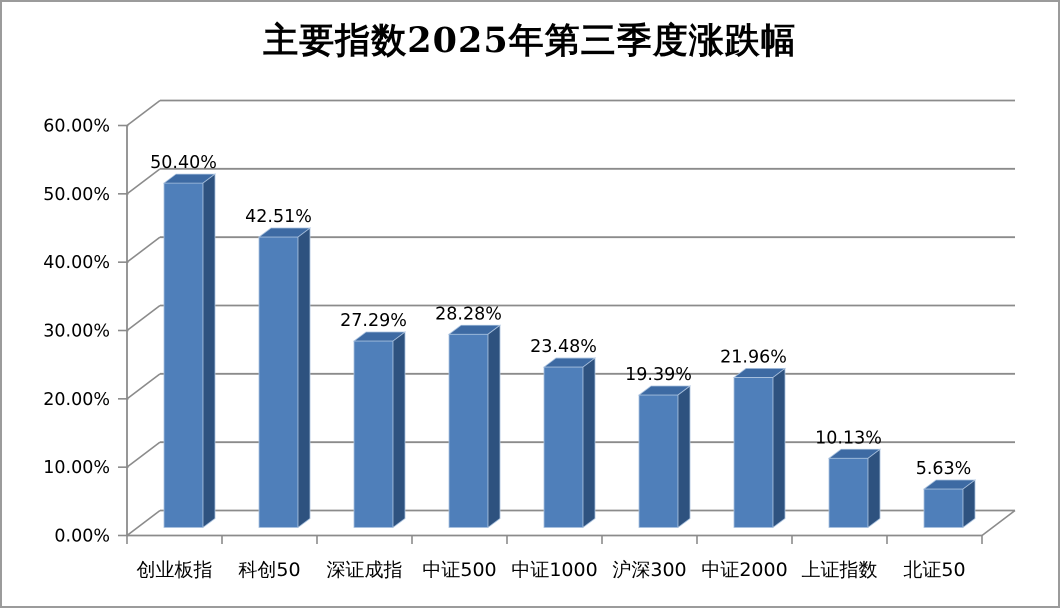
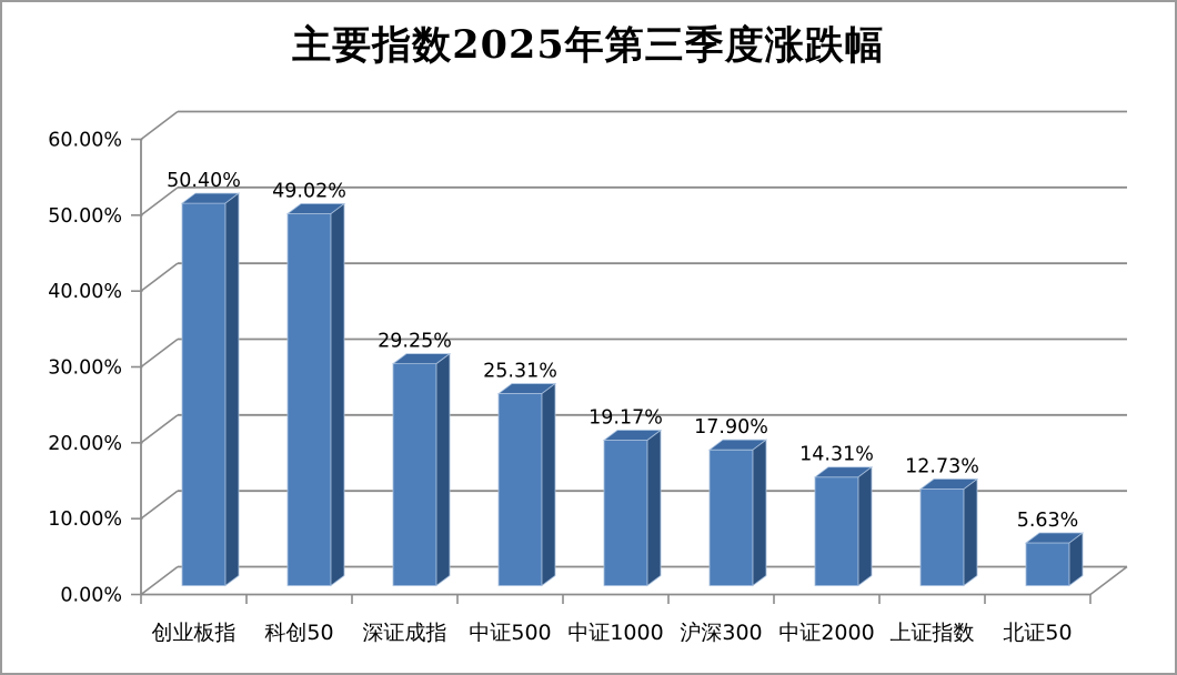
科创50: 42.51% -> 49.02%
深证成指: 27.29% -> 29.25%
中证500: 28.28% -> 25.31%
中证1000: 23.48% -> 19.17%
沪深300: 19.39% -> 17.90%
中证2000: 21.96% -> 14.31%
上证指数: 10.13% -> 12.73%
